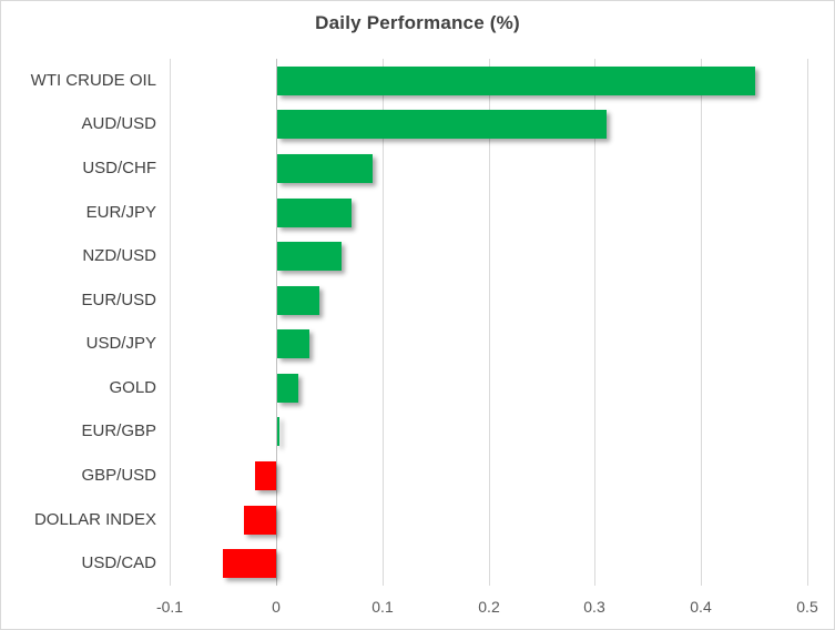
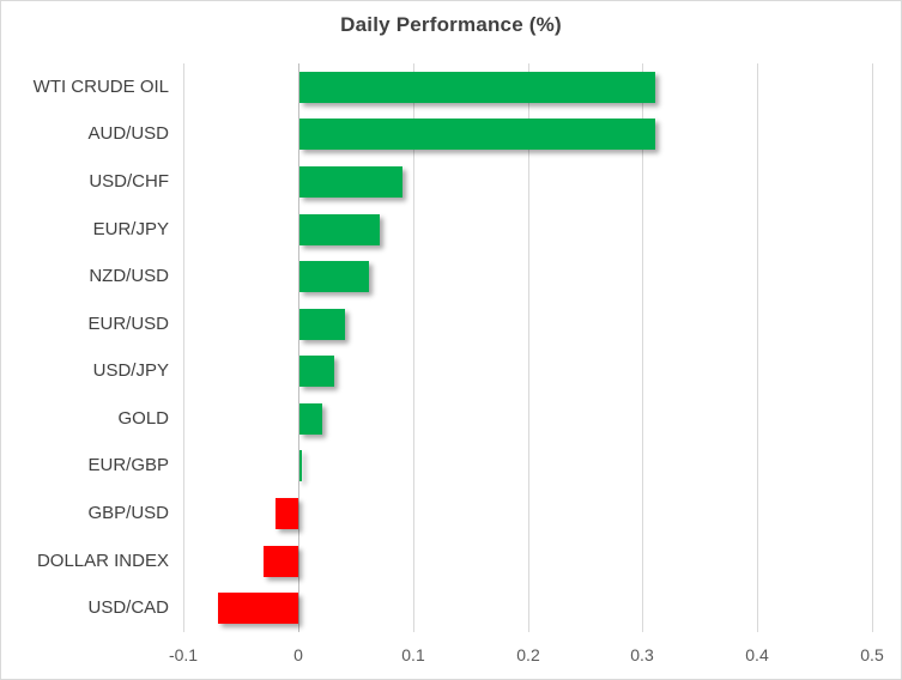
WTI CRUDE OIL: 0.45 -> 0.31
USD/CAD: -0.05 -> -0.07
